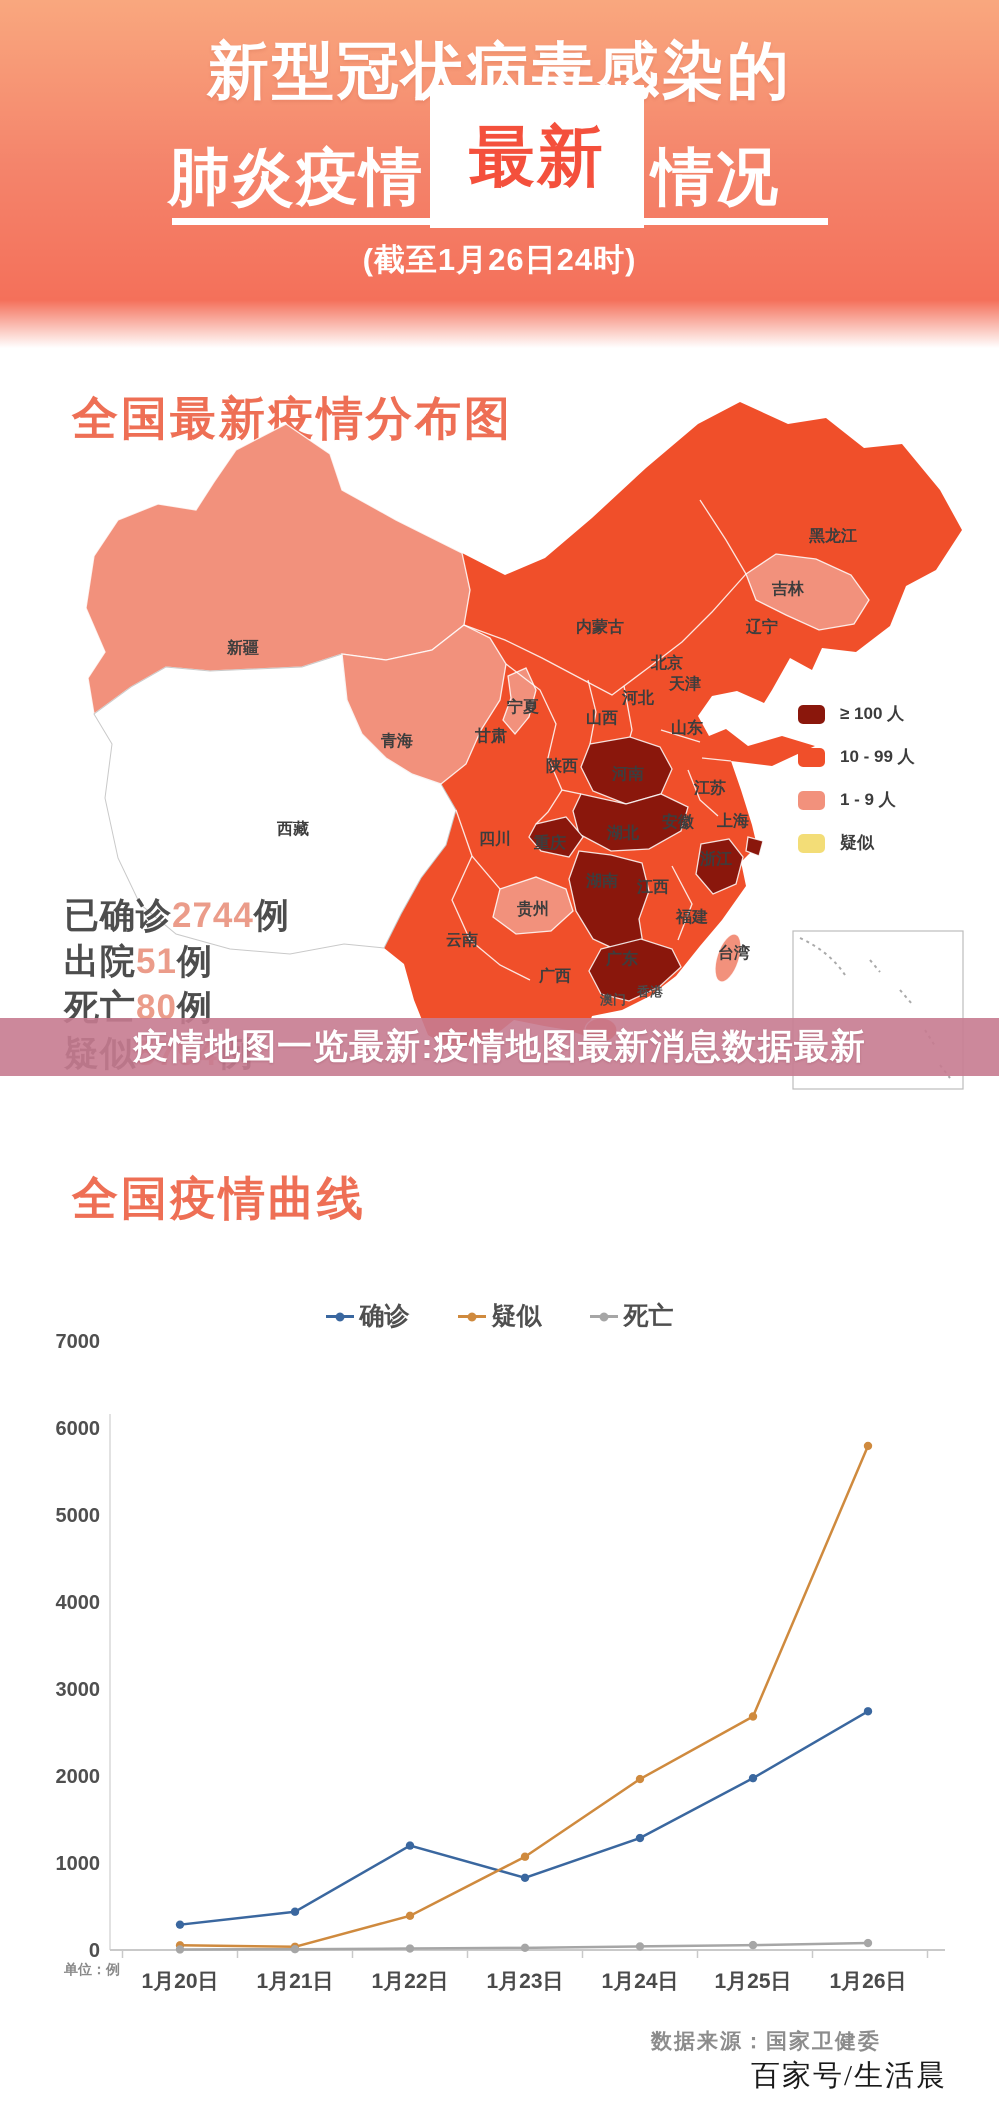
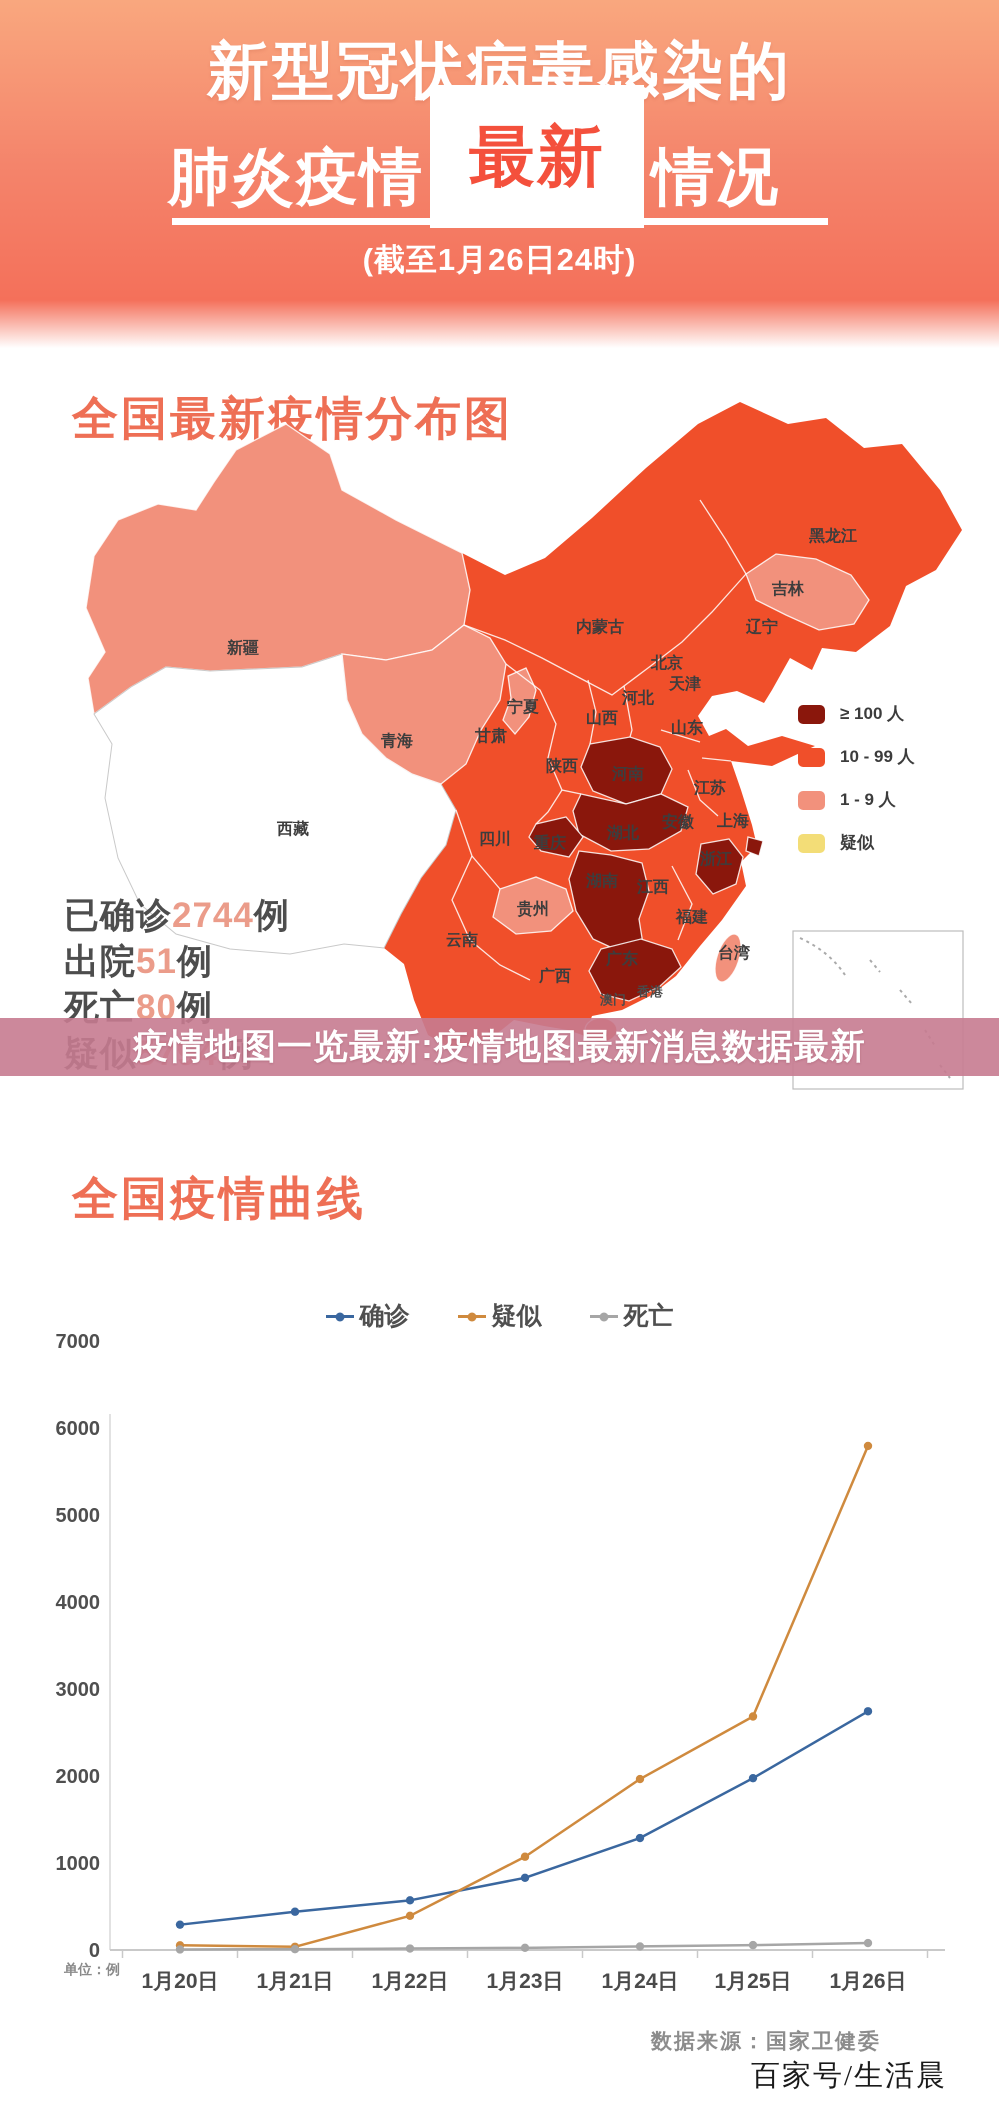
确诊/1月22日: 1200 -> 600
